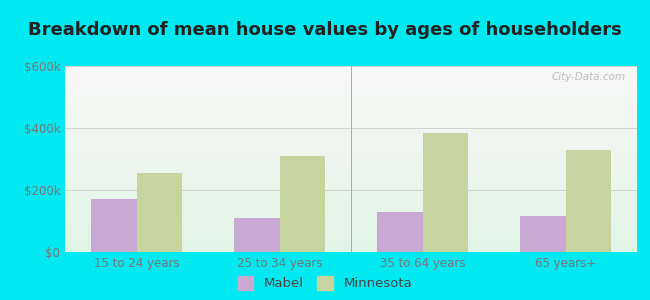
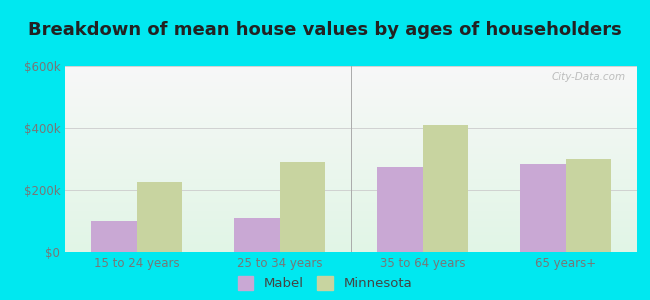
Mabel/15 to 24 years: $170k -> $100k
Minnesota/15 to 24 years: $255k -> $225k
Minnesota/25 to 34 years: $310k -> $290k
Mabel/35 to 64 years: $130k -> $275k
Minnesota/35 to 64 years: $385k -> $410k
Mabel/65 years+: $115k -> $285k
Minnesota/65 years+: $330k -> $300k
